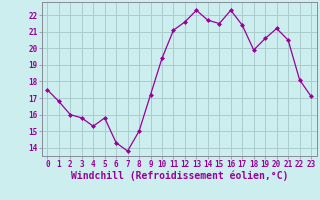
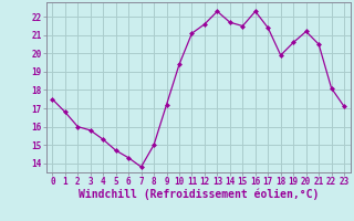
5: 15.8 -> 14.7
